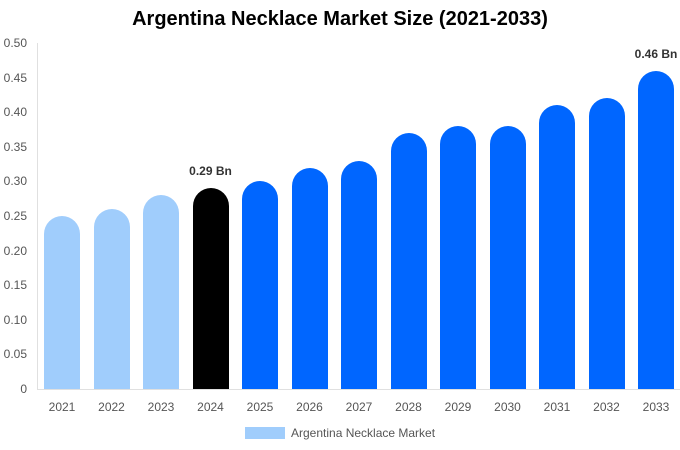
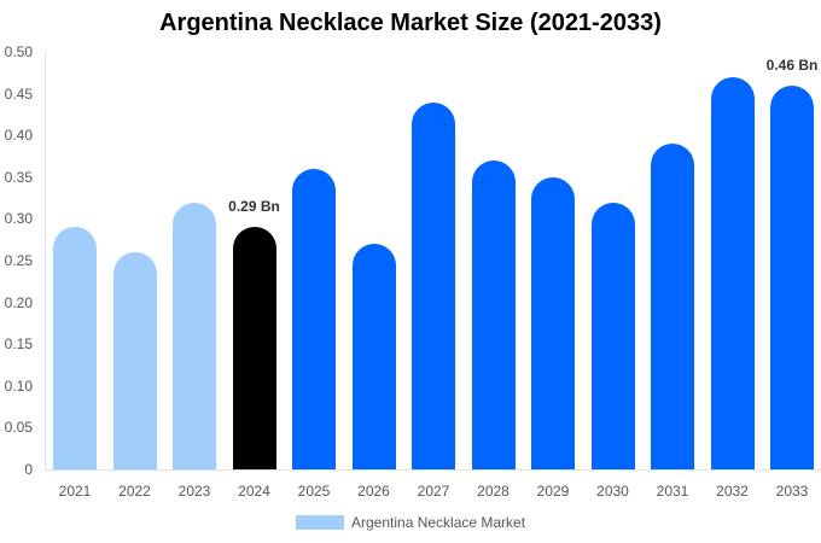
2021: 0.25 -> 0.29
2023: 0.28 -> 0.32
2025: 0.30 -> 0.36
2026: 0.32 -> 0.27
2027: 0.33 -> 0.44
2029: 0.38 -> 0.35
2030: 0.38 -> 0.32
2031: 0.41 -> 0.39
2032: 0.42 -> 0.47
